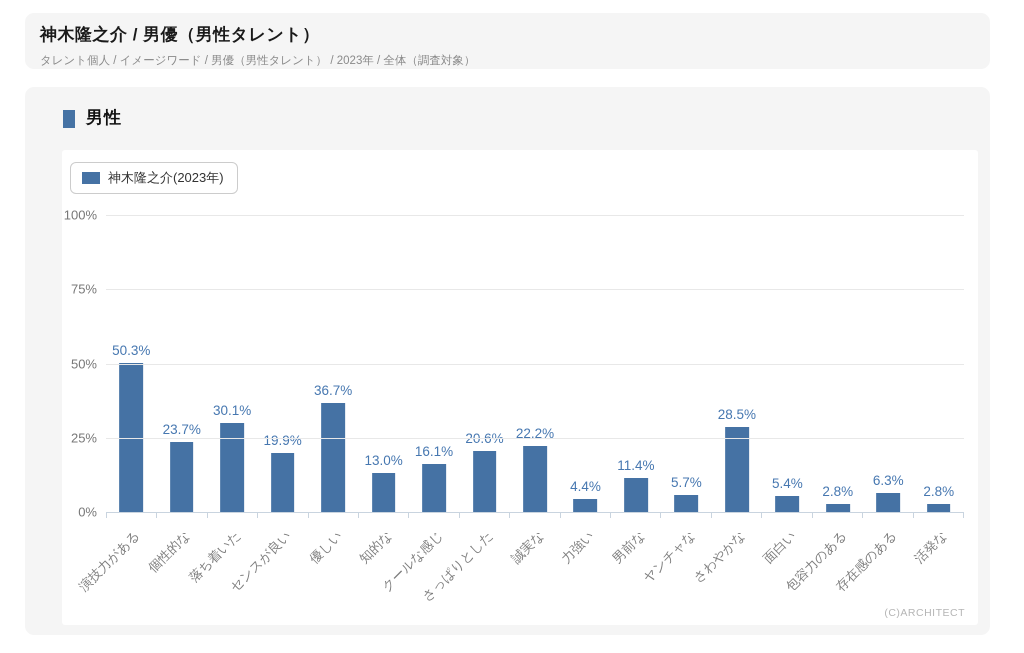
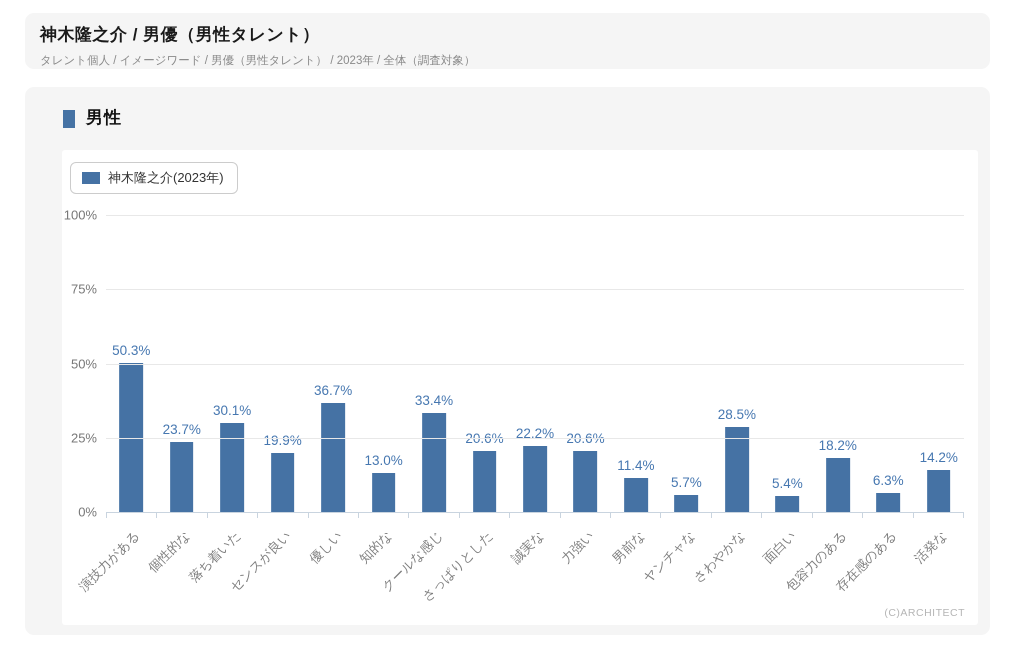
クールな感じ: 16.1% -> 33.4%
力強い: 4.4% -> 20.6%
包容力のある: 2.8% -> 18.2%
活発な: 2.8% -> 14.2%
